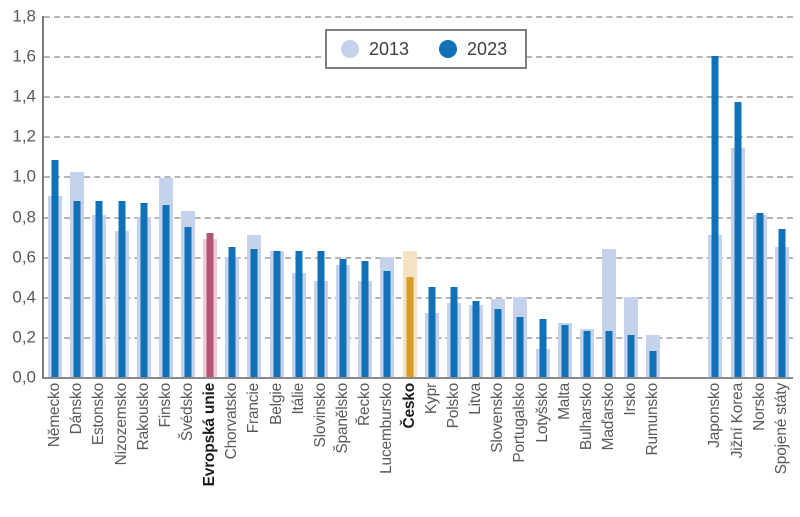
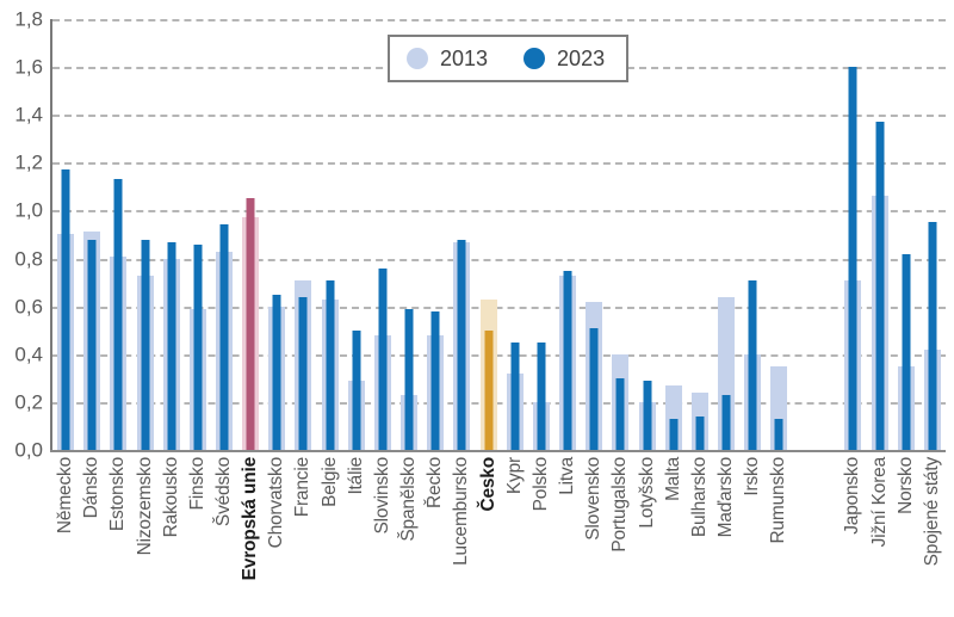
2023/Německo: 1,08 -> 1,17
2013/Dánsko: 1,02 -> 0,91
2023/Estonsko: 0,88 -> 1,13
2013/Finsko: 0,99 -> 0,59
2023/Švédsko: 0,75 -> 0,94
2013/Evropská unie: 0,69 -> 0,97
2023/Evropská unie: 0,72 -> 1,05
2023/Belgie: 0,63 -> 0,71
2013/Itálie: 0,52 -> 0,29
2023/Itálie: 0,63 -> 0,50
2023/Slovinsko: 0,63 -> 0,76
2013/Španělsko: 0,56 -> 0,23
2013/Lucembursko: 0,60 -> 0,87
2023/Lucembursko: 0,53 -> 0,88
2013/Polsko: 0,37 -> 0,20
2013/Litva: 0,36 -> 0,73
2023/Litva: 0,38 -> 0,75
2013/Slovensko: 0,39 -> 0,62
2023/Slovensko: 0,34 -> 0,51
2013/Lotyšsko: 0,14 -> 0,20
2023/Malta: 0,26 -> 0,13
2023/Bulharsko: 0,23 -> 0,14
2023/Irsko: 0,21 -> 0,71
2013/Rumunsko: 0,21 -> 0,35
2013/Jižní Korea: 1,14 -> 1,06
2013/Norsko: 0,81 -> 0,35
2013/Spojené státy: 0,65 -> 0,42
2023/Spojené státy: 0,74 -> 0,95
